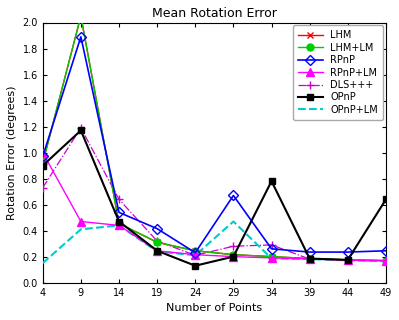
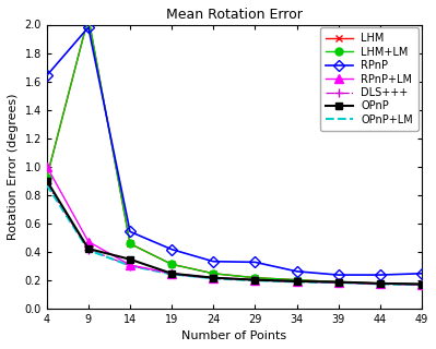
RPnP/4: 0.97 -> 1.64
DLS+++/4: 0.73 -> 0.88
OPnP+LM/4: 0.15 -> 0.87
RPnP/9: 1.89 -> 1.98
DLS+++/9: 1.19 -> 0.41
OPnP/9: 1.17 -> 0.42
RPnP+LM/14: 0.44 -> 0.30
DLS+++/14: 0.64 -> 0.30
OPnP/14: 0.47 -> 0.34
OPnP+LM/14: 0.44 -> 0.30
DLS+++/19: 0.32 -> 0.24
RPnP/24: 0.23 -> 0.33
OPnP/24: 0.13 -> 0.21
RPnP/29: 0.67 -> 0.33
DLS+++/29: 0.28 -> 0.20
OPnP+LM/29: 0.47 -> 0.20
DLS+++/34: 0.29 -> 0.19
OPnP/34: 0.78 -> 0.19
OPnP/49: 0.64 -> 0.17
